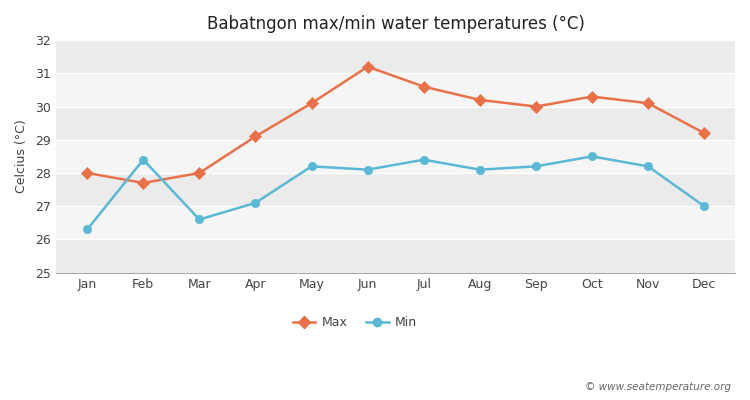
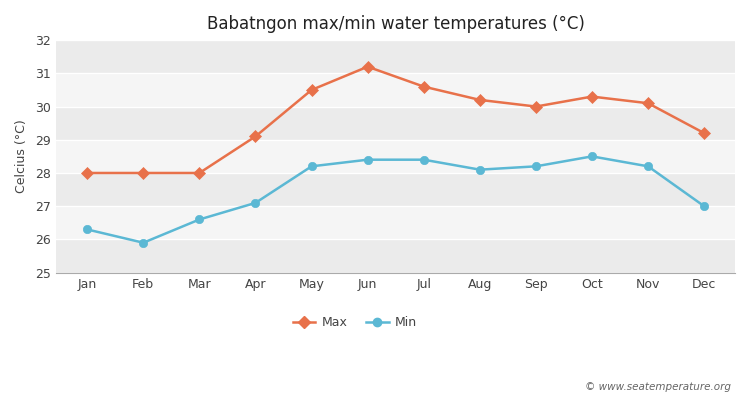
Max/Feb: 27.7 -> 28.0
Min/Feb: 28.4 -> 25.9
Max/May: 30.1 -> 30.5
Min/Jun: 28.1 -> 28.4
